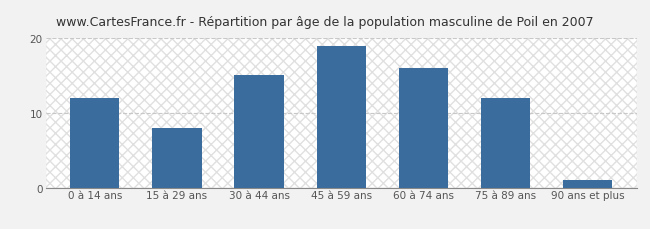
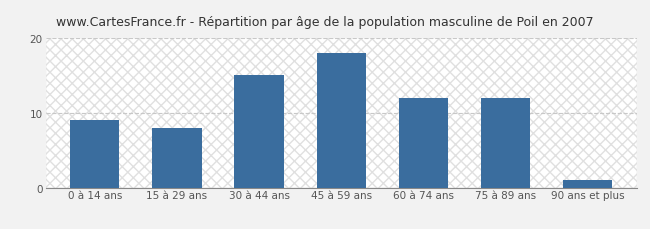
0 à 14 ans: 12 -> 9
45 à 59 ans: 19 -> 18
60 à 74 ans: 16 -> 12
